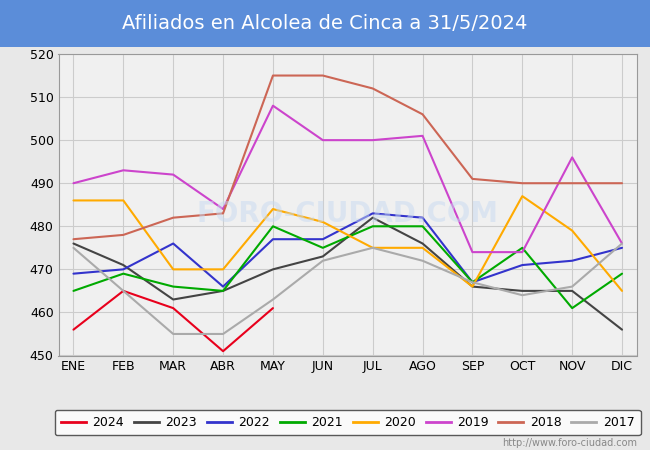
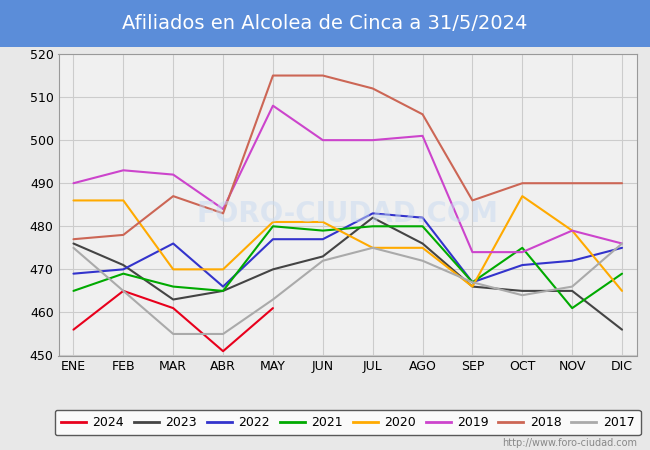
2018/MAR: 482 -> 487
2020/MAY: 484 -> 481
2021/JUN: 475 -> 479
2018/SEP: 491 -> 486
2019/NOV: 496 -> 479
